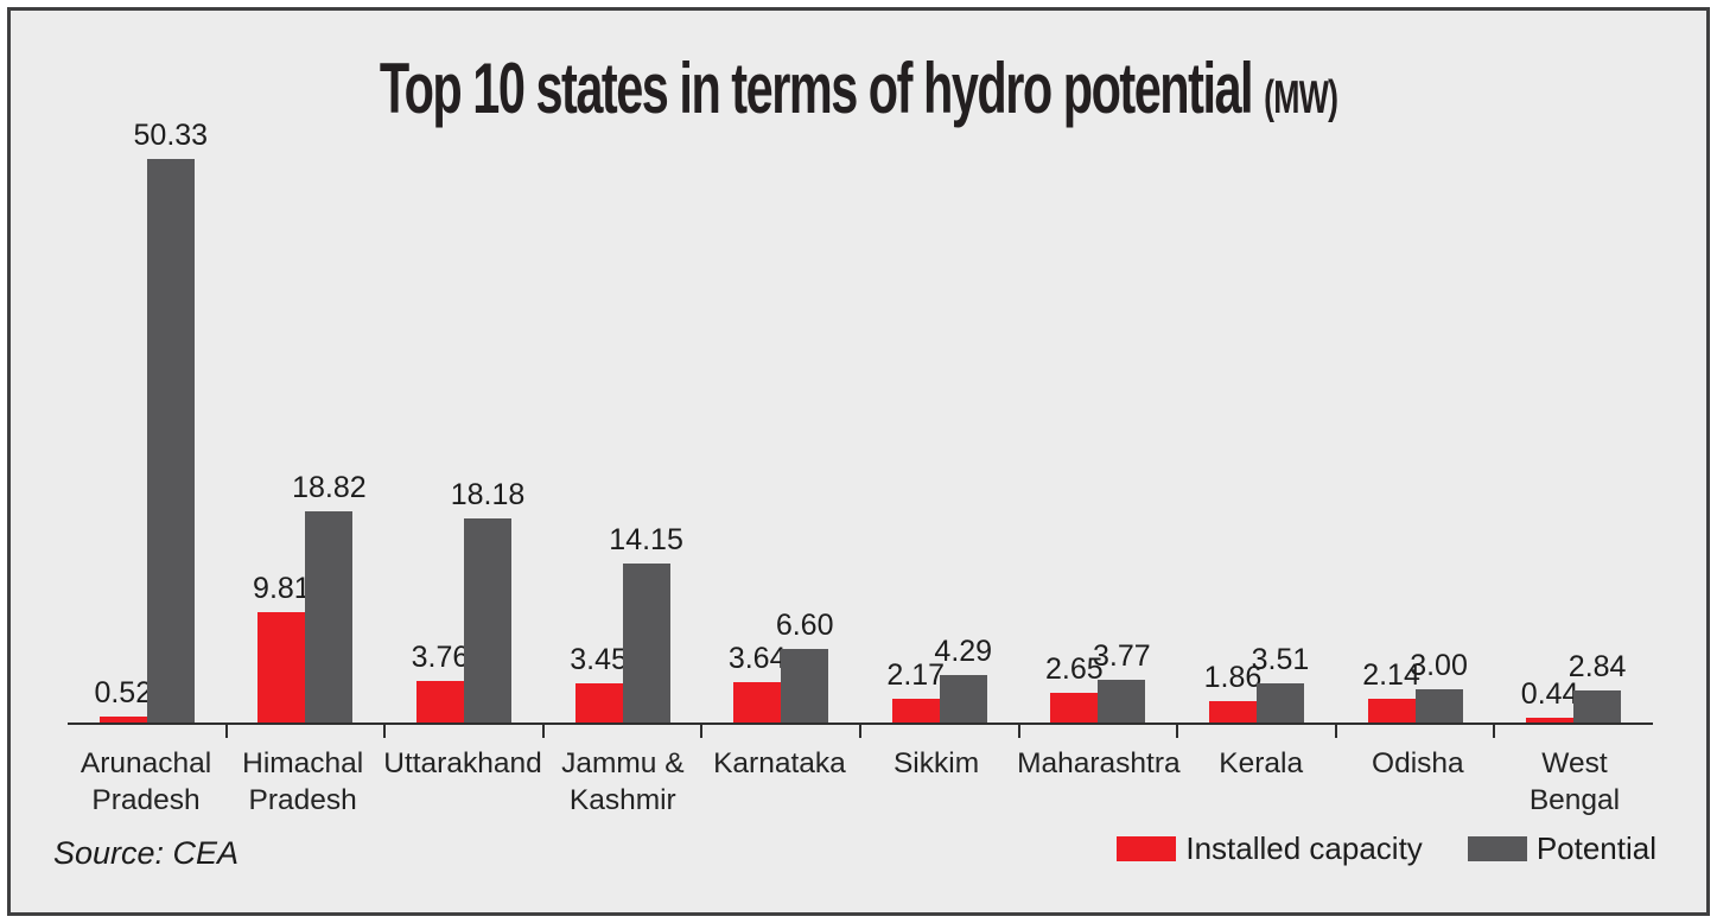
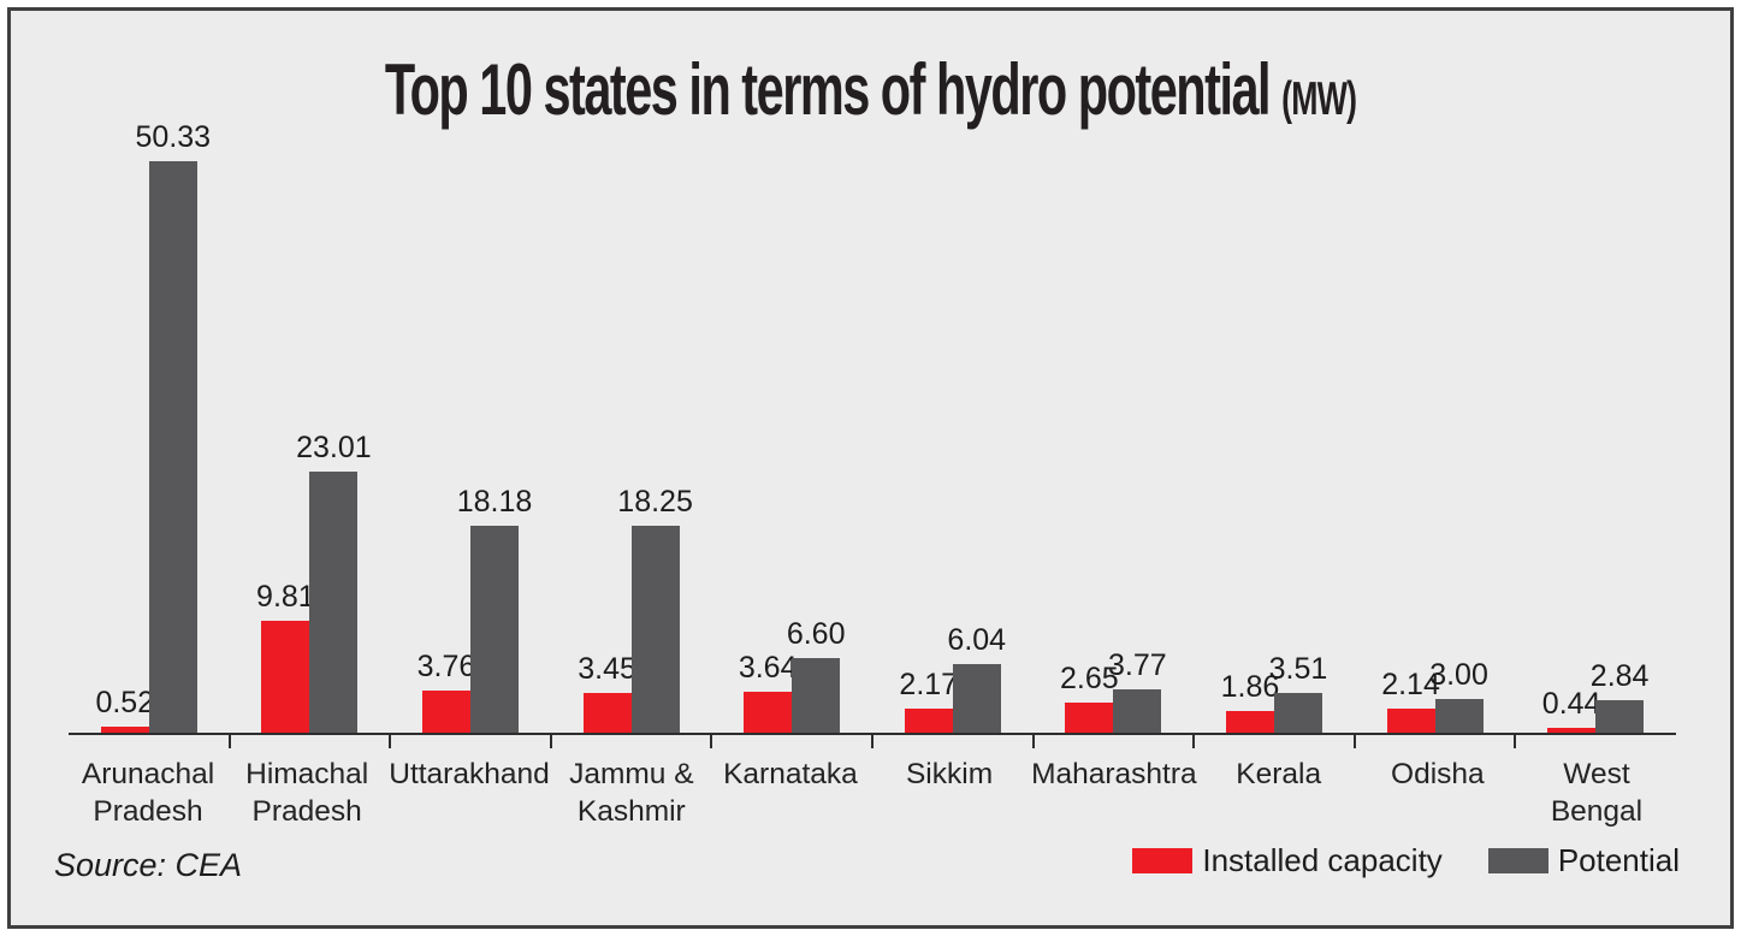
Potential/Himachal Pradesh: 18.82 -> 23.01
Potential/Jammu & Kashmir: 14.15 -> 18.25
Potential/Sikkim: 4.29 -> 6.04
